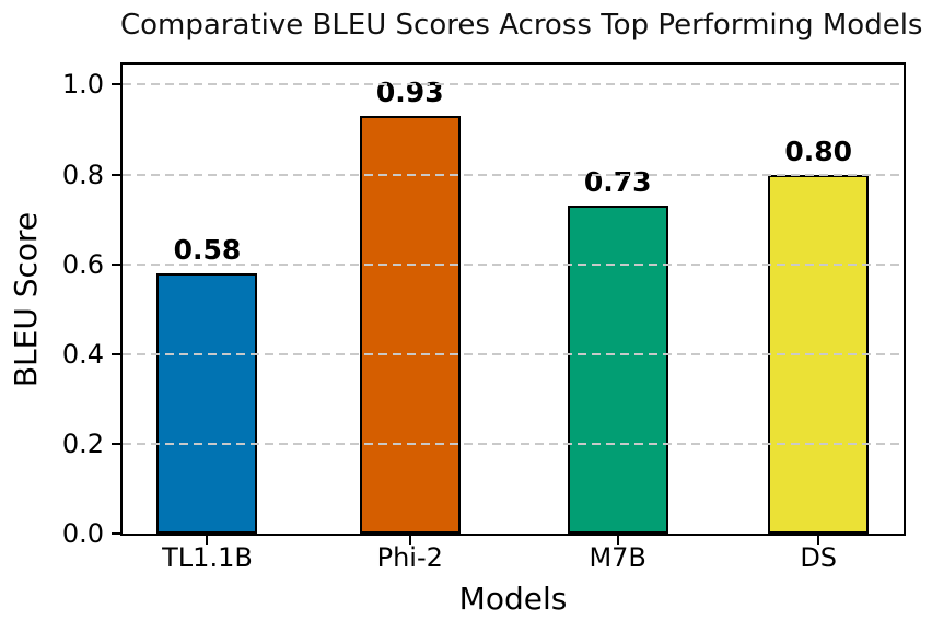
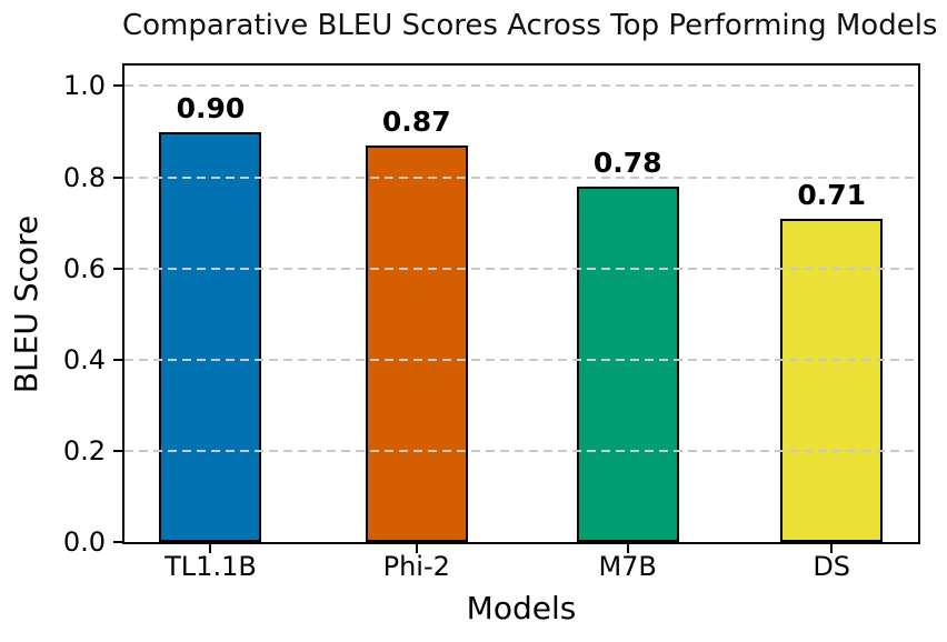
TL1.1B: 0.58 -> 0.90
Phi-2: 0.93 -> 0.87
M7B: 0.73 -> 0.78
DS: 0.80 -> 0.71
